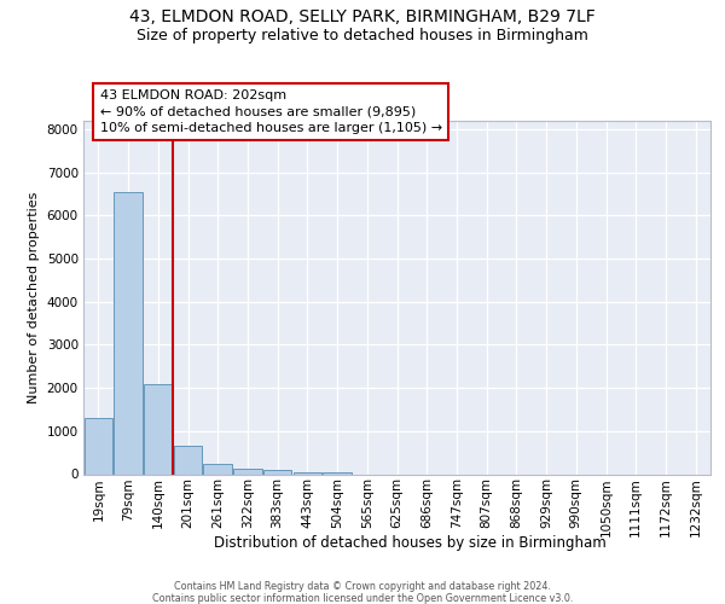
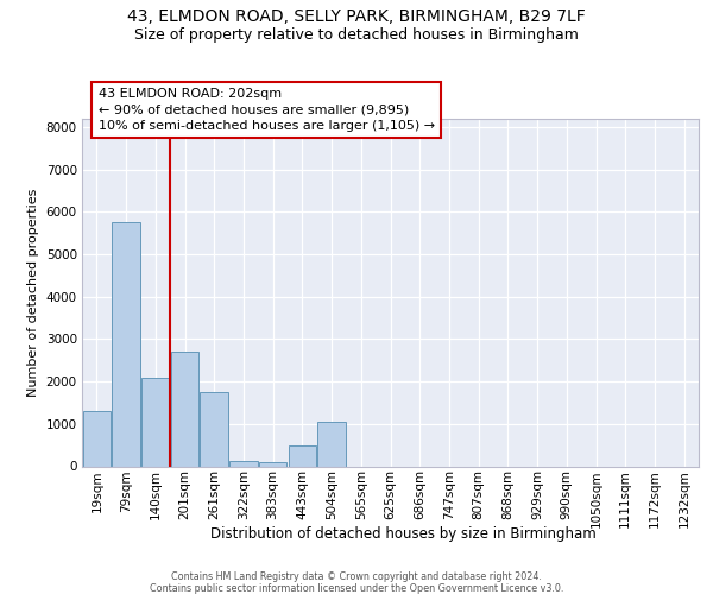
79sqm: 6550 -> 5750
201sqm: 650 -> 2700
261sqm: 250 -> 1750
443sqm: 60 -> 500
504sqm: 60 -> 1050
